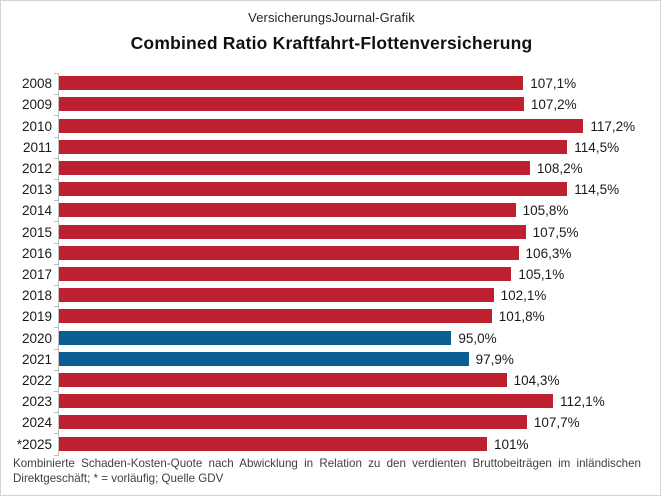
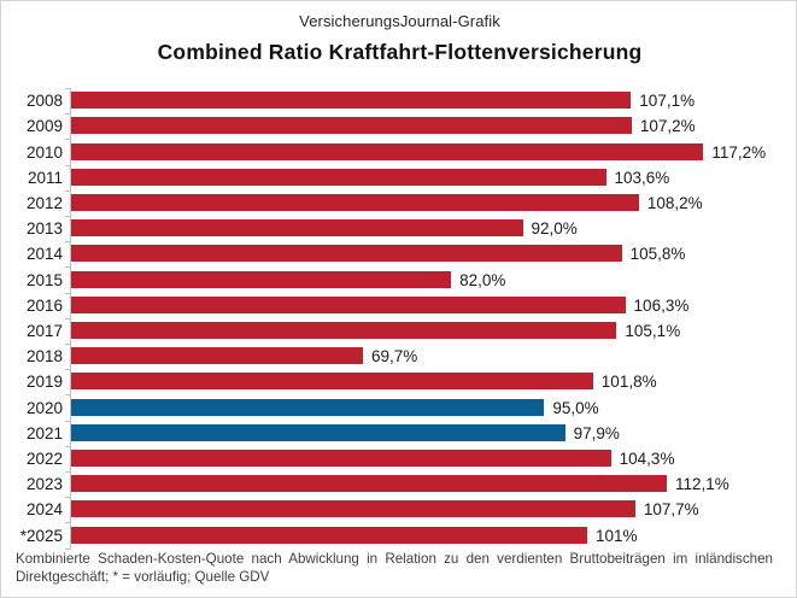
2011: 114,5% -> 103,6%
2013: 114,5% -> 92,0%
2015: 107,5% -> 82,0%
2018: 102,1% -> 69,7%
